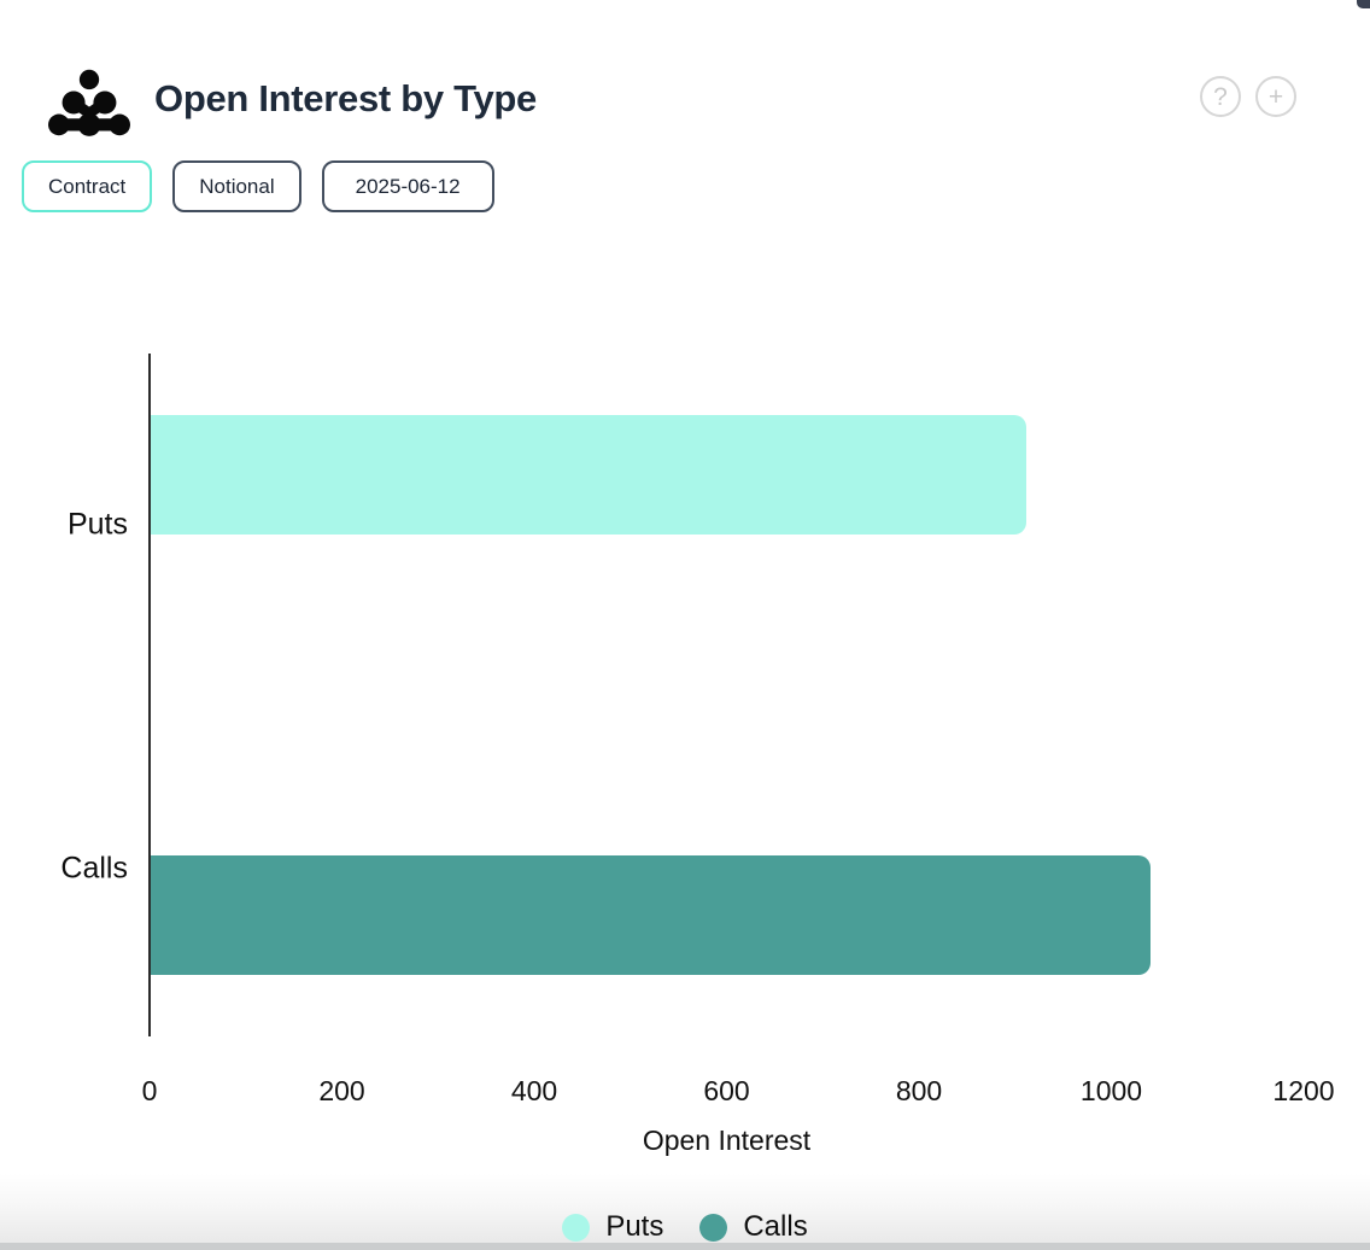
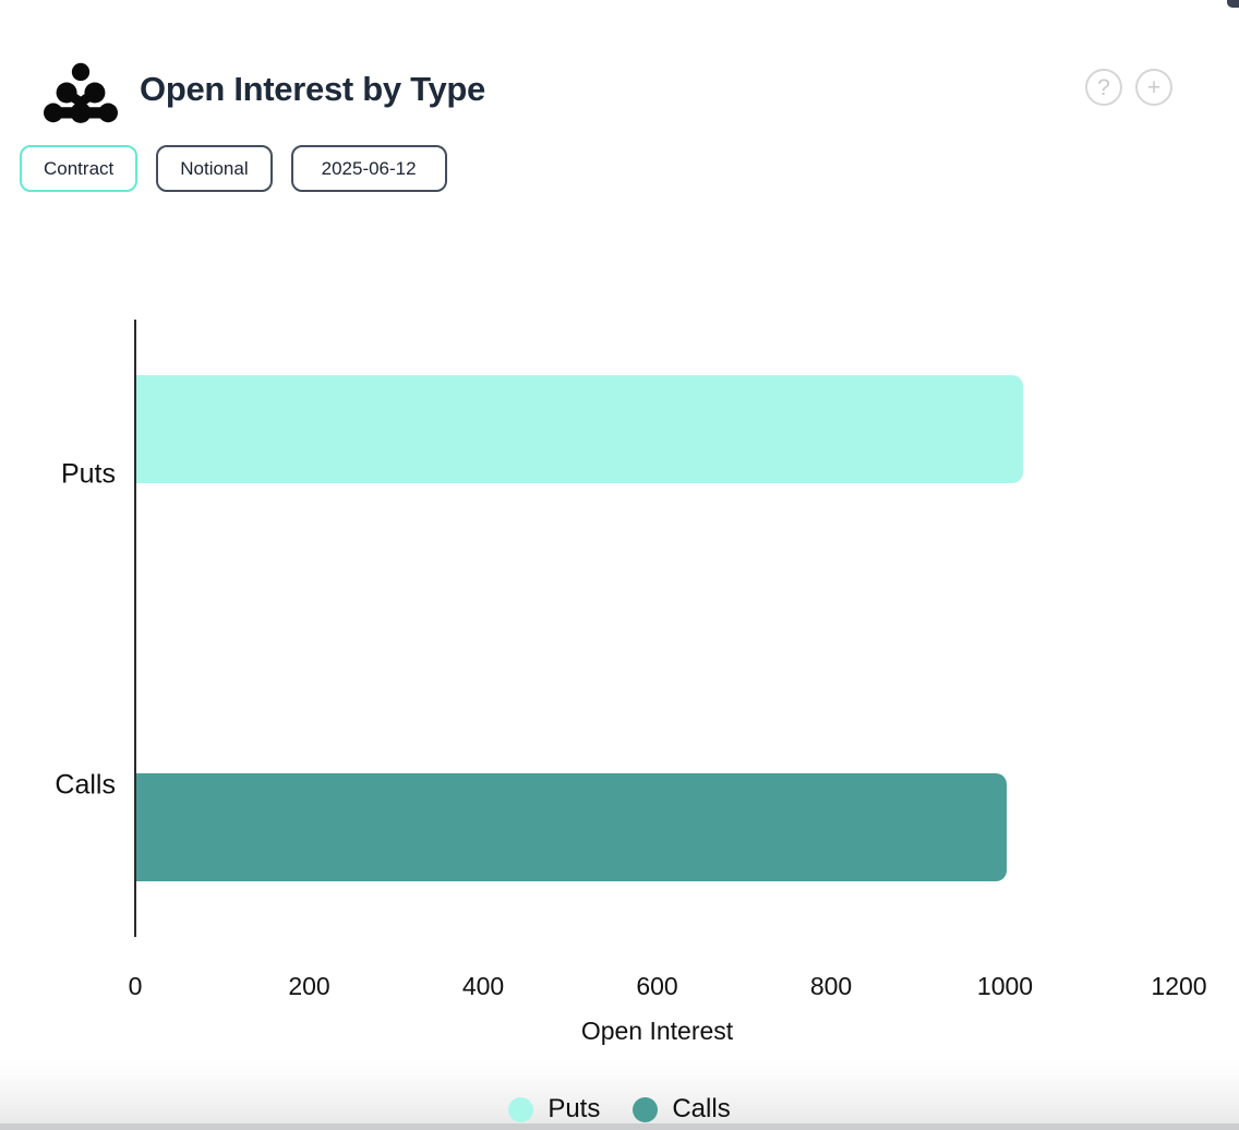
Puts: 910 -> 1020
Calls: 1040 -> 1000
